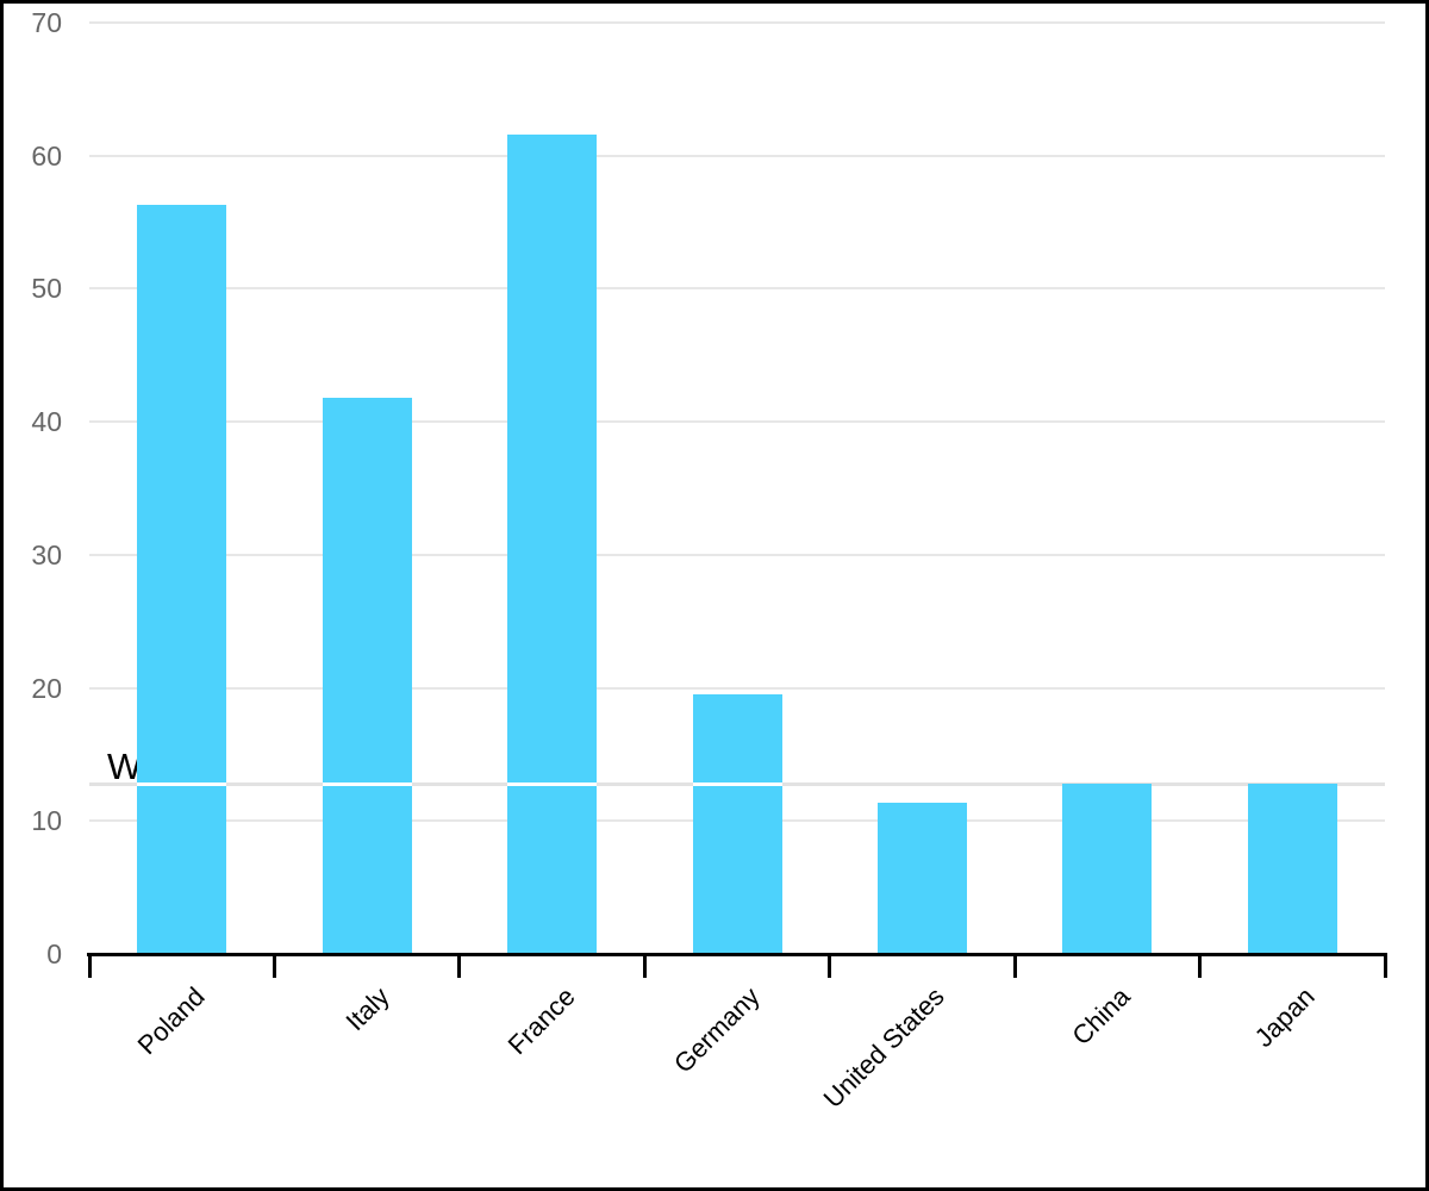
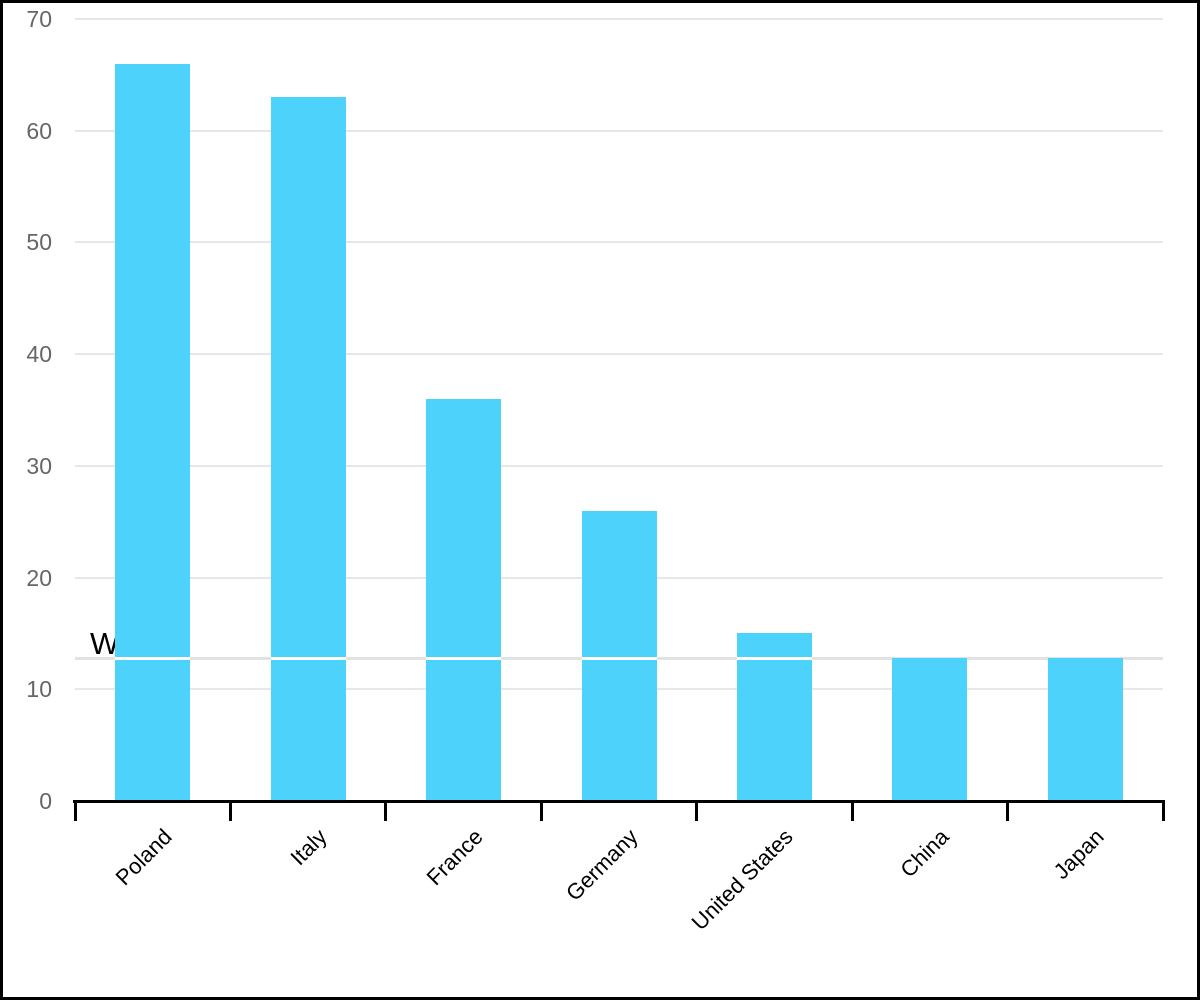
Poland: 56.3 -> 66.0
Italy: 41.8 -> 63.0
France: 61.6 -> 36.0
Germany: 19.5 -> 26.0
United States: 11.4 -> 15.0
